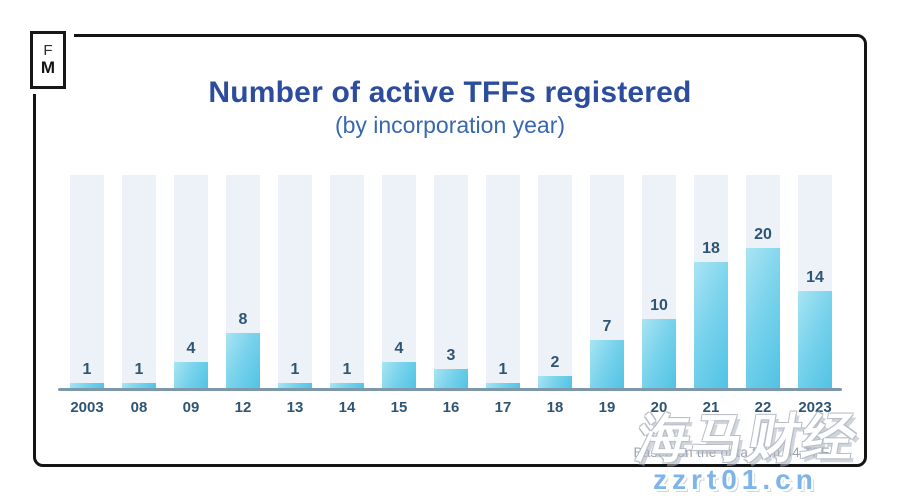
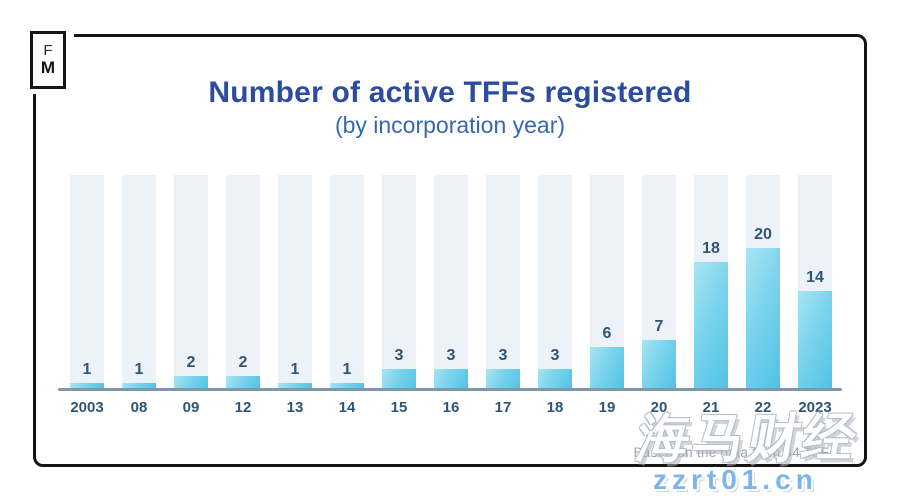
09: 4 -> 2
12: 8 -> 2
15: 4 -> 3
17: 1 -> 3
18: 2 -> 3
19: 7 -> 6
20: 10 -> 7
